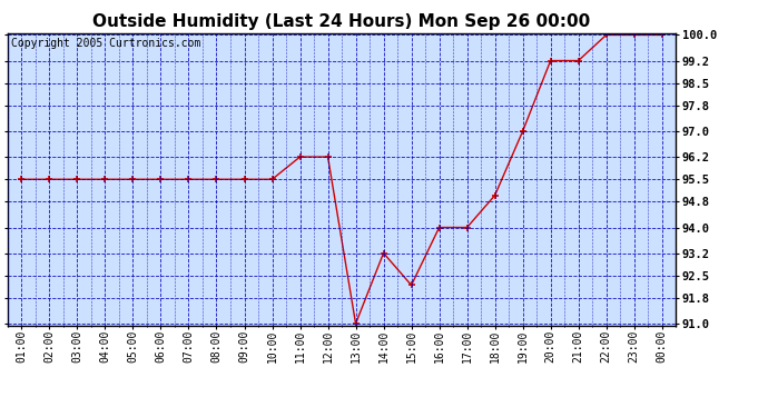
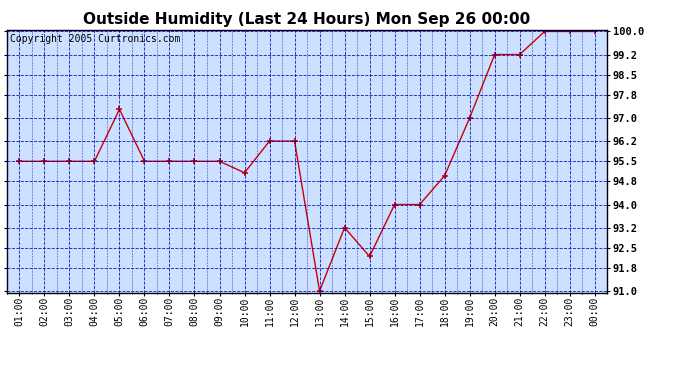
05:00: 95.5 -> 97.3
10:00: 95.5 -> 95.1
